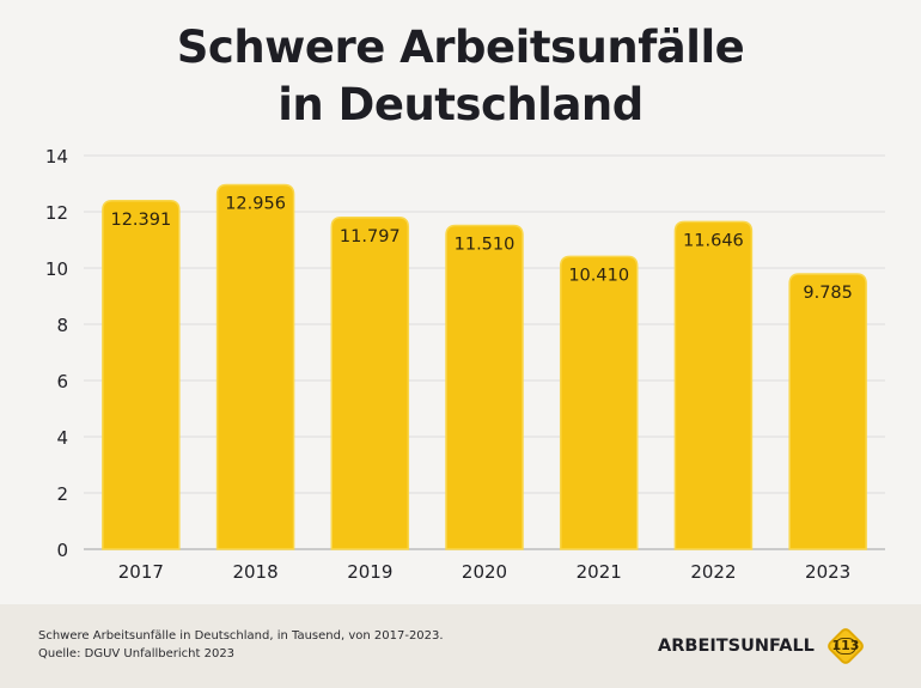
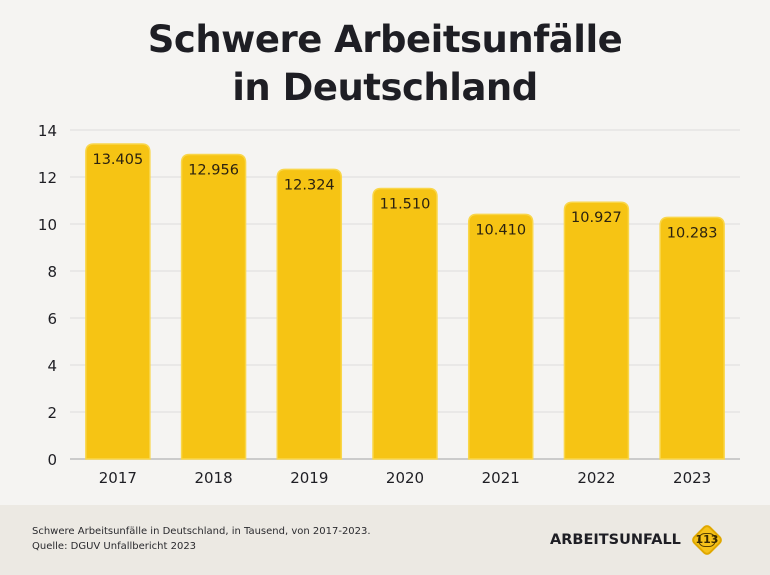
2017: 12.391 -> 13.405
2019: 11.797 -> 12.324
2022: 11.646 -> 10.927
2023: 9.785 -> 10.283
